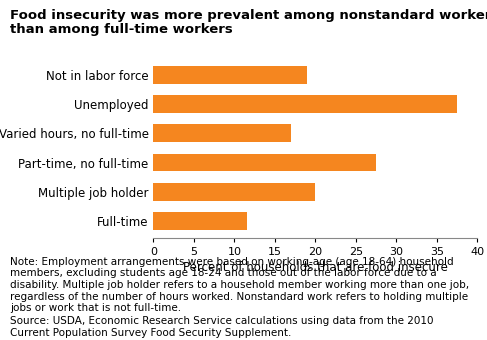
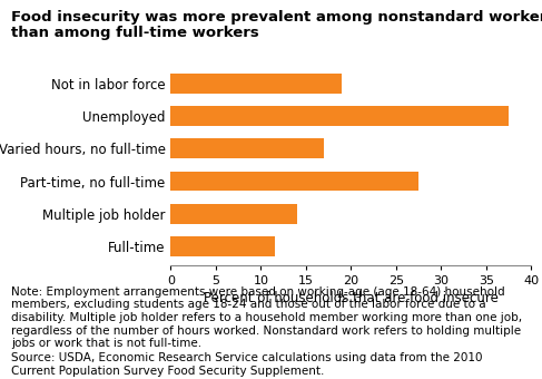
Multiple job holder: 20.0 -> 14.0
